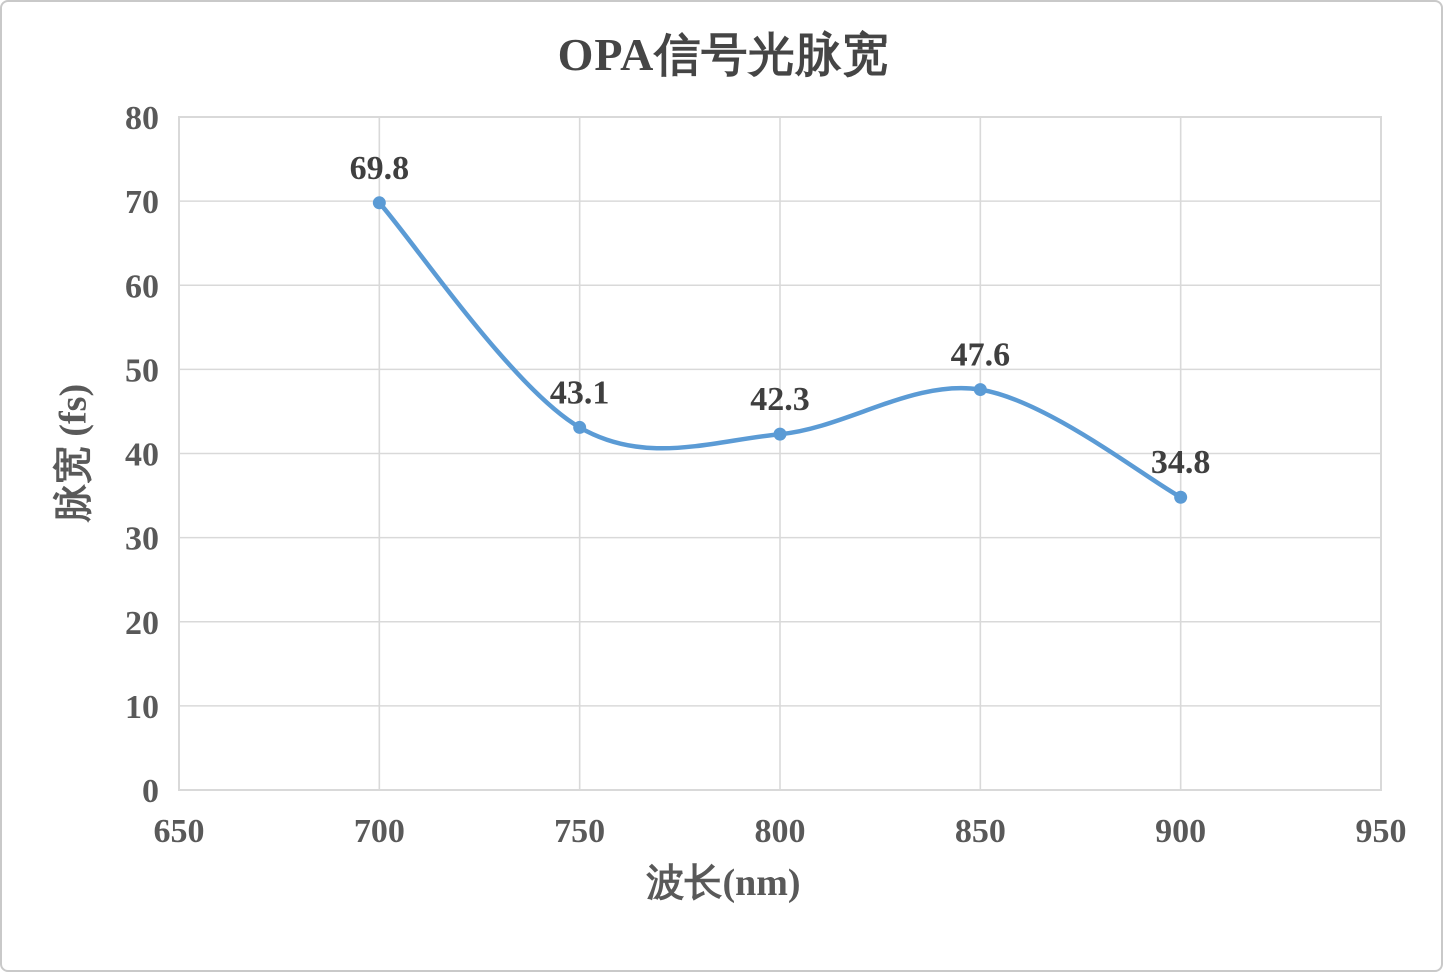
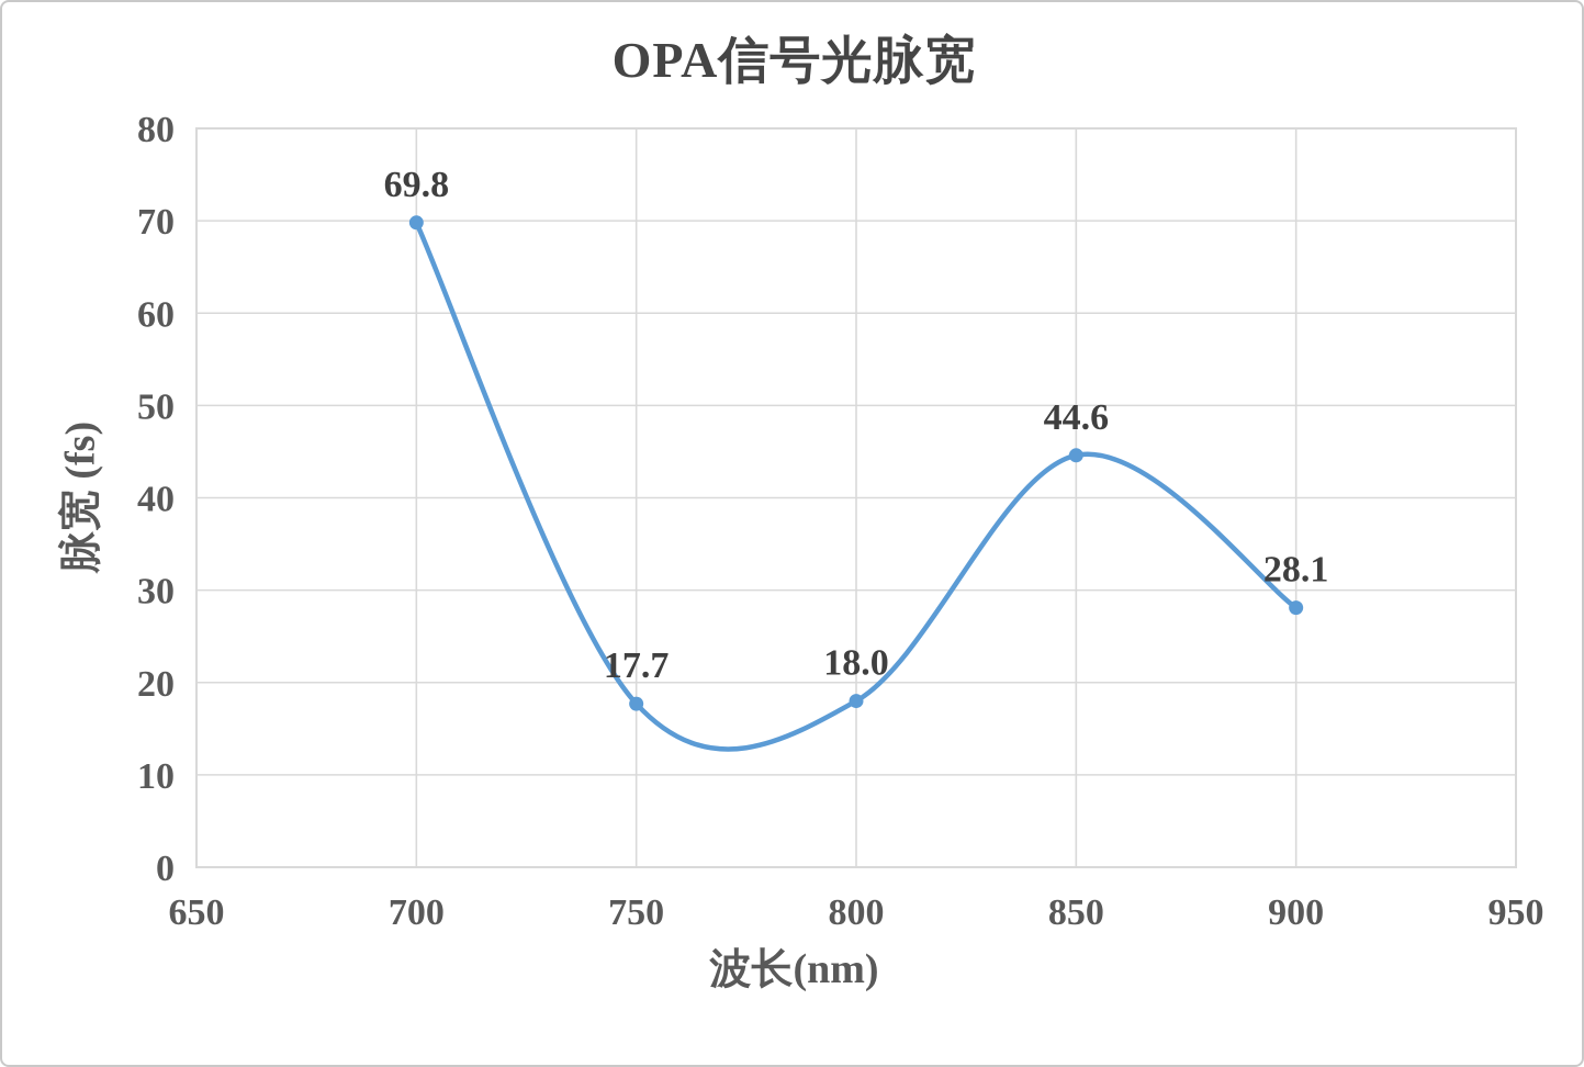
750: 43.1 -> 17.7
800: 42.3 -> 18.0
850: 47.6 -> 44.6
900: 34.8 -> 28.1
